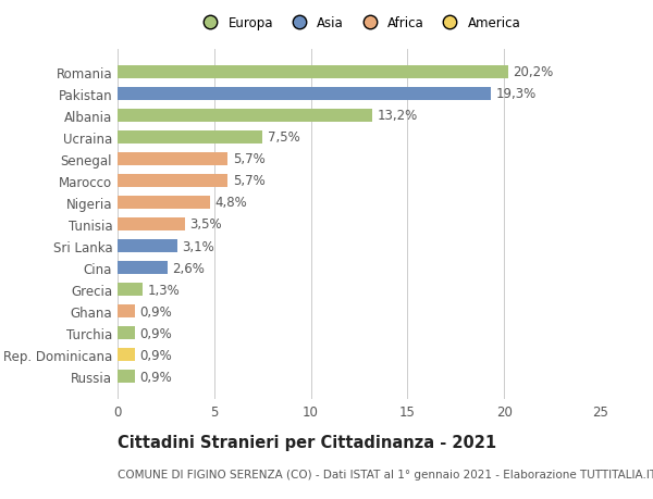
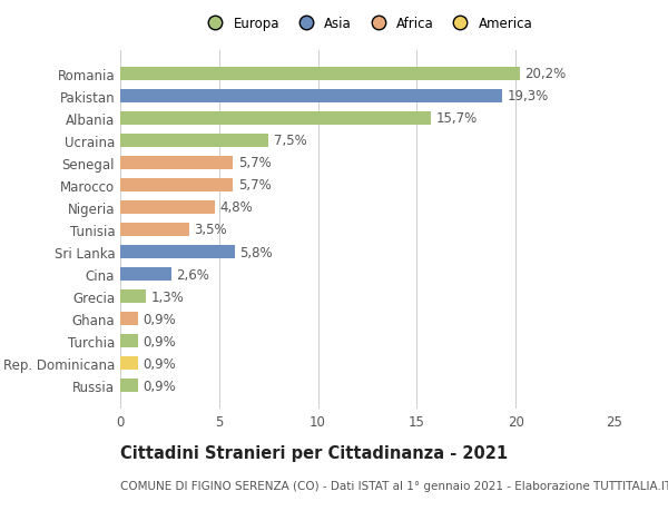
Albania: 13,2% -> 15,7%
Sri Lanka: 3,1% -> 5,8%
